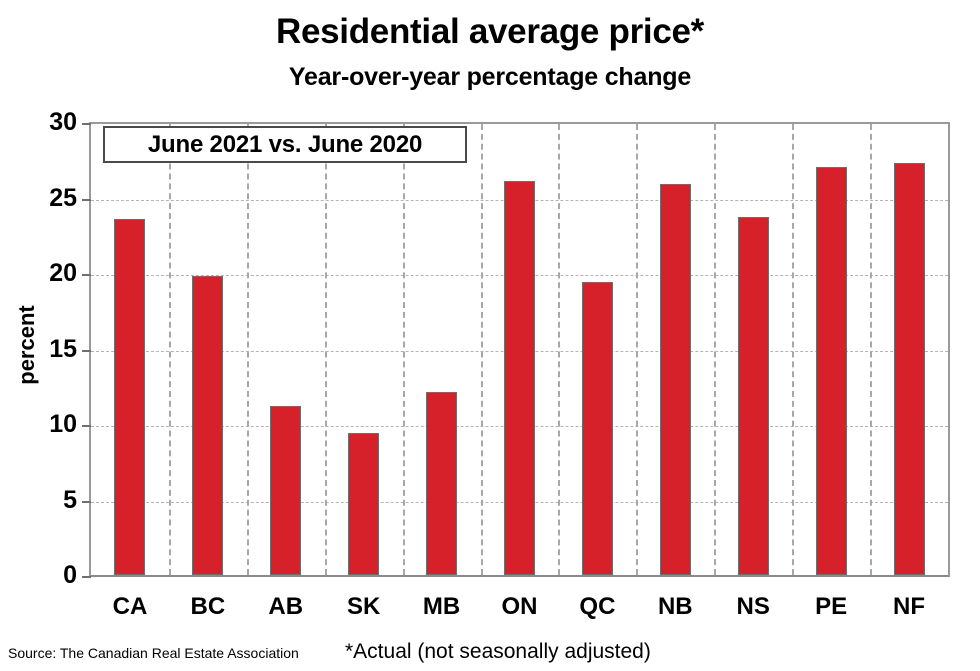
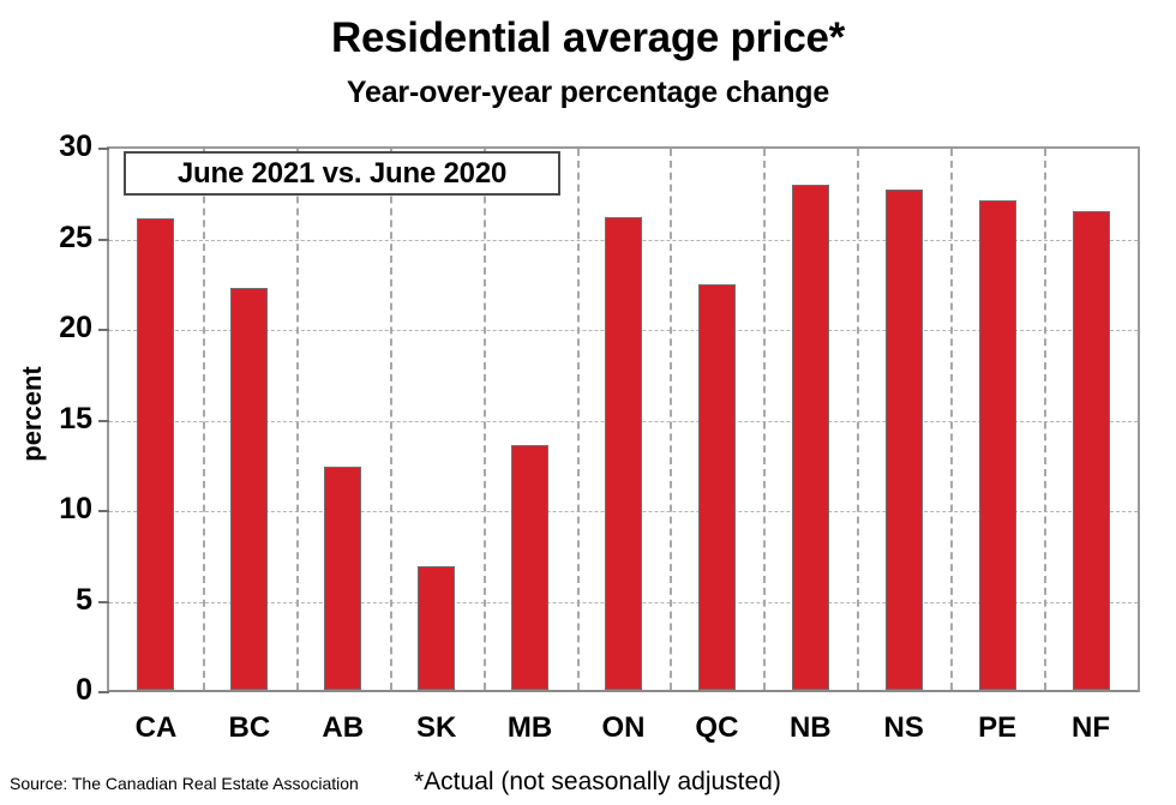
CA: 23.6 -> 26.0
BC: 19.8 -> 22.2
AB: 11.2 -> 12.3
SK: 9.4 -> 6.8
MB: 12.1 -> 13.5
QC: 19.4 -> 22.4
NB: 25.9 -> 27.9
NS: 23.7 -> 27.6
NF: 27.3 -> 26.4
